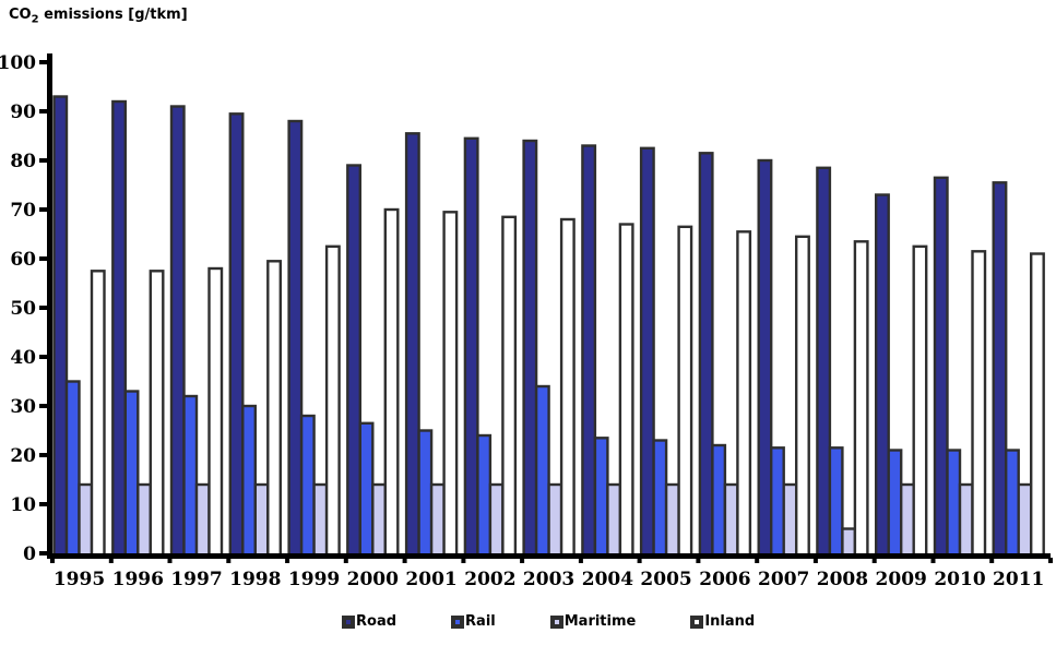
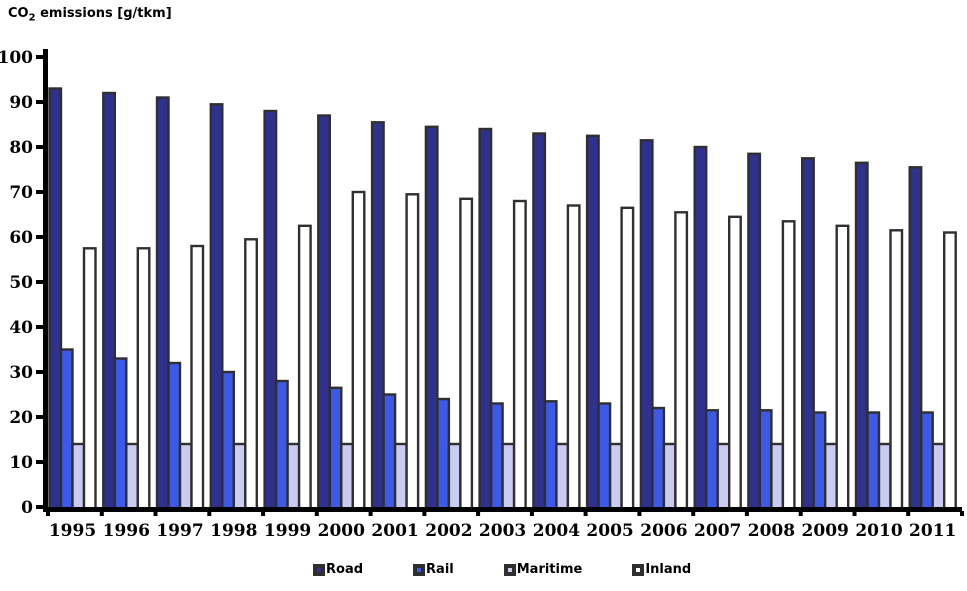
Road/2000: 79 -> 87
Rail/2003: 34 -> 23
Maritime/2008: 5 -> 14
Road/2009: 73 -> 78
